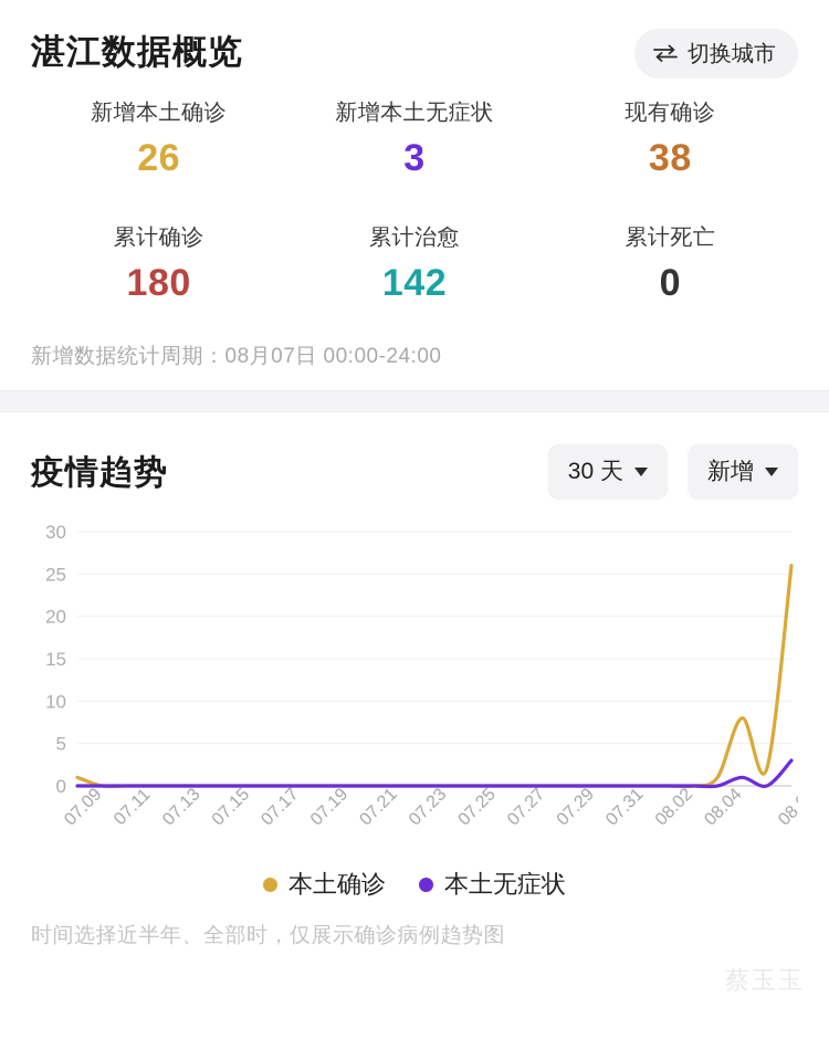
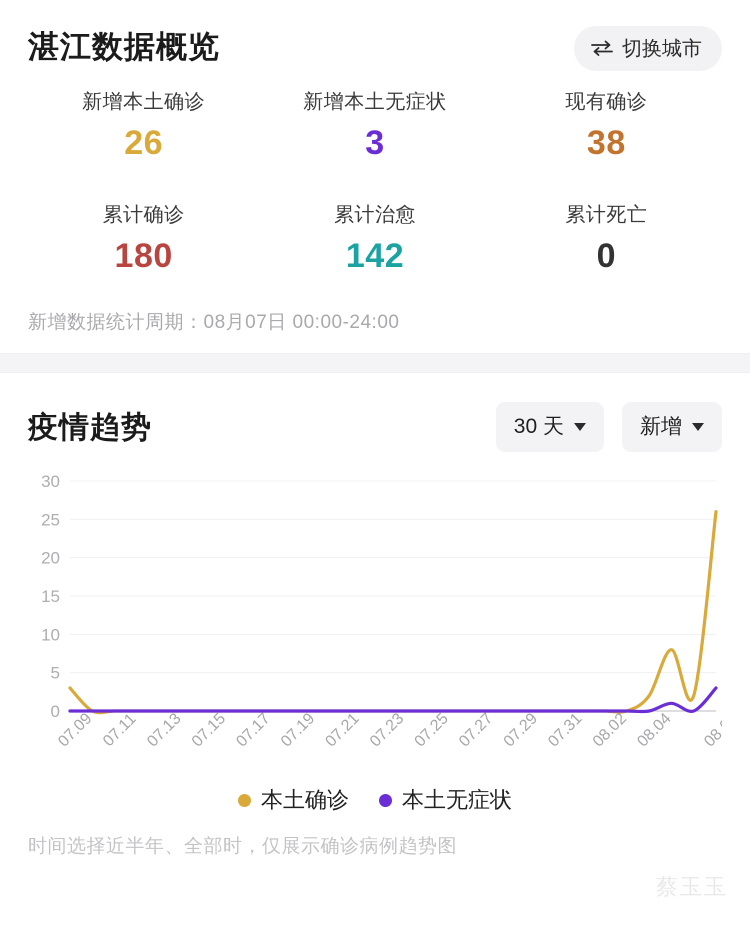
本土确诊/07.09: 1 -> 3
本土确诊/08.04: 1 -> 2
